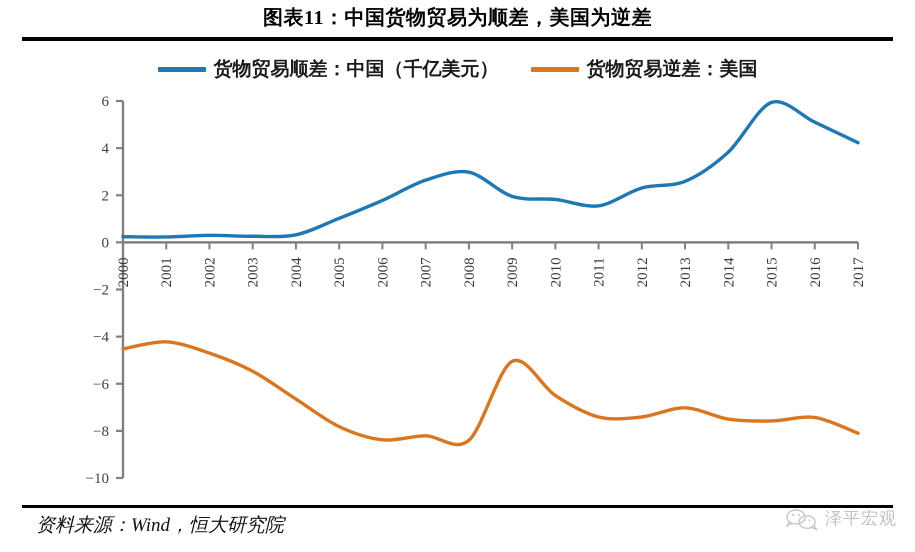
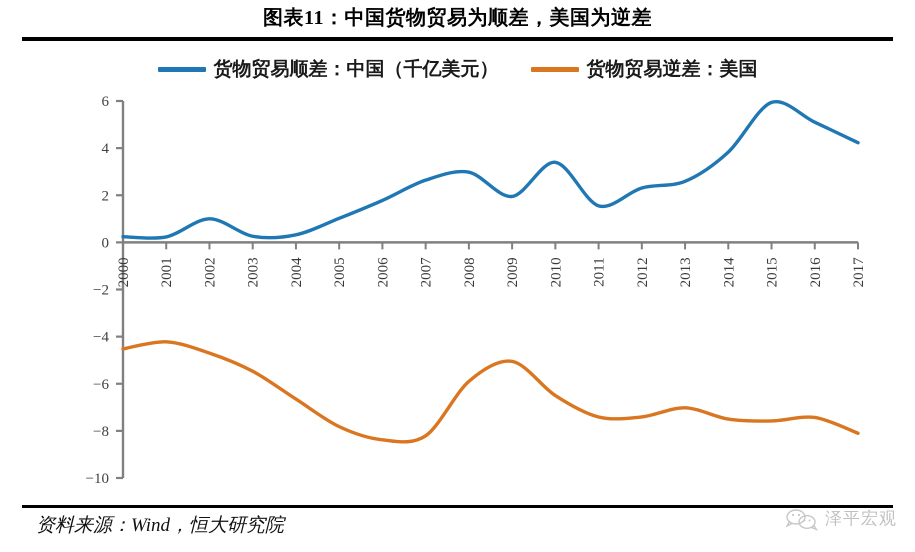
货物贸易顺差：中国（千亿美元）/2002: 0.3 -> 1.0
货物贸易逆差：美国/2008: -8.4 -> -5.9
货物贸易顺差：中国（千亿美元）/2010: 1.8 -> 3.4
